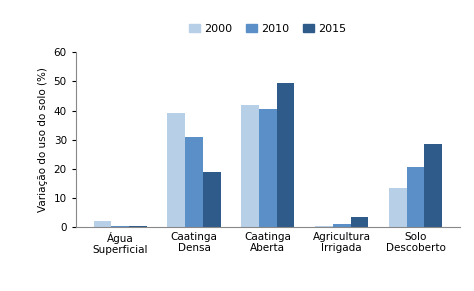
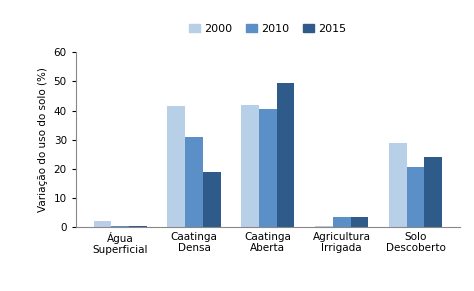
2000/Caatinga Densa: 39.0 -> 41.5
2010/Agricultura Irrigada: 1.0 -> 3.5
2000/Solo Descoberto: 13.5 -> 29.0
2015/Solo Descoberto: 28.5 -> 24.0
